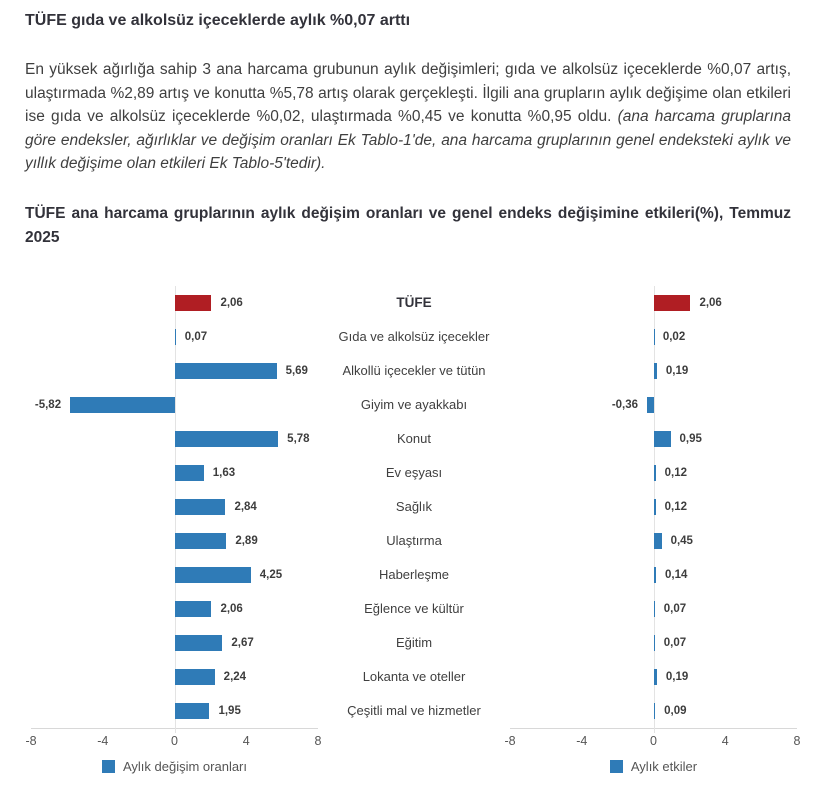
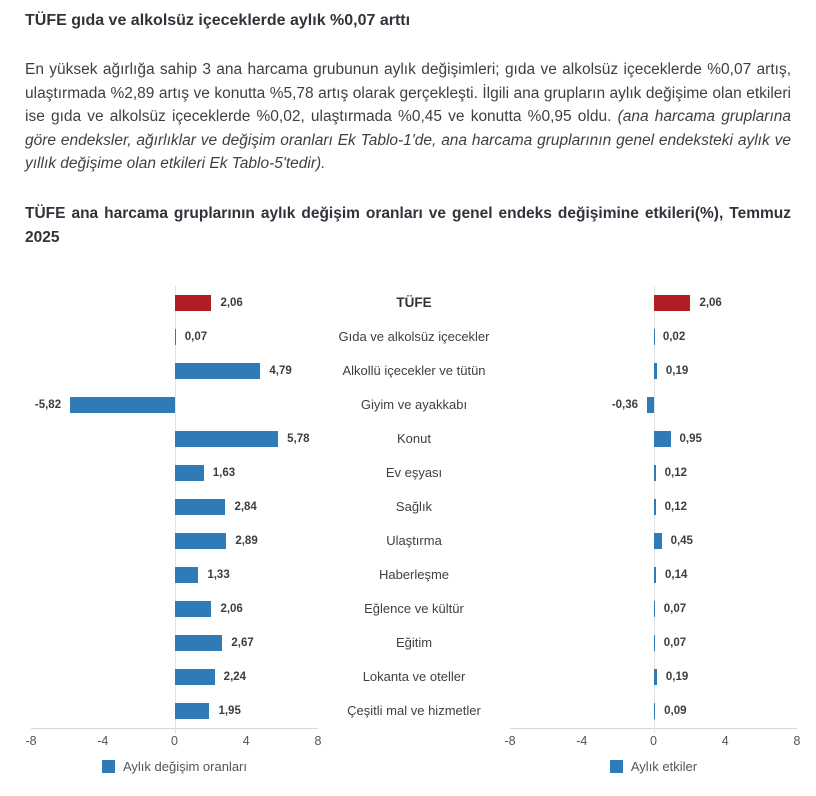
Aylık değişim oranları/Alkollü içecekler ve tütün: 5,69 -> 4,79
Aylık değişim oranları/Haberleşme: 4,25 -> 1,33
